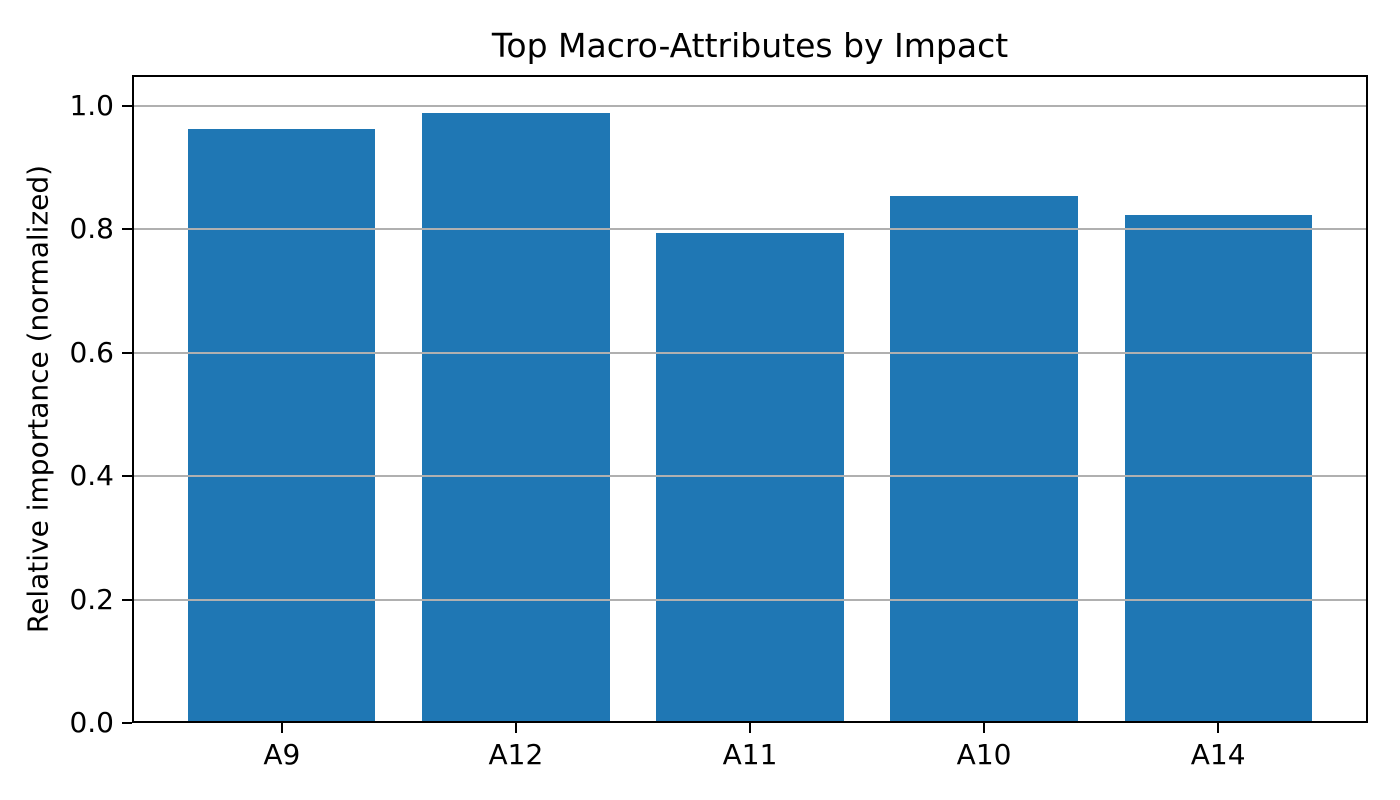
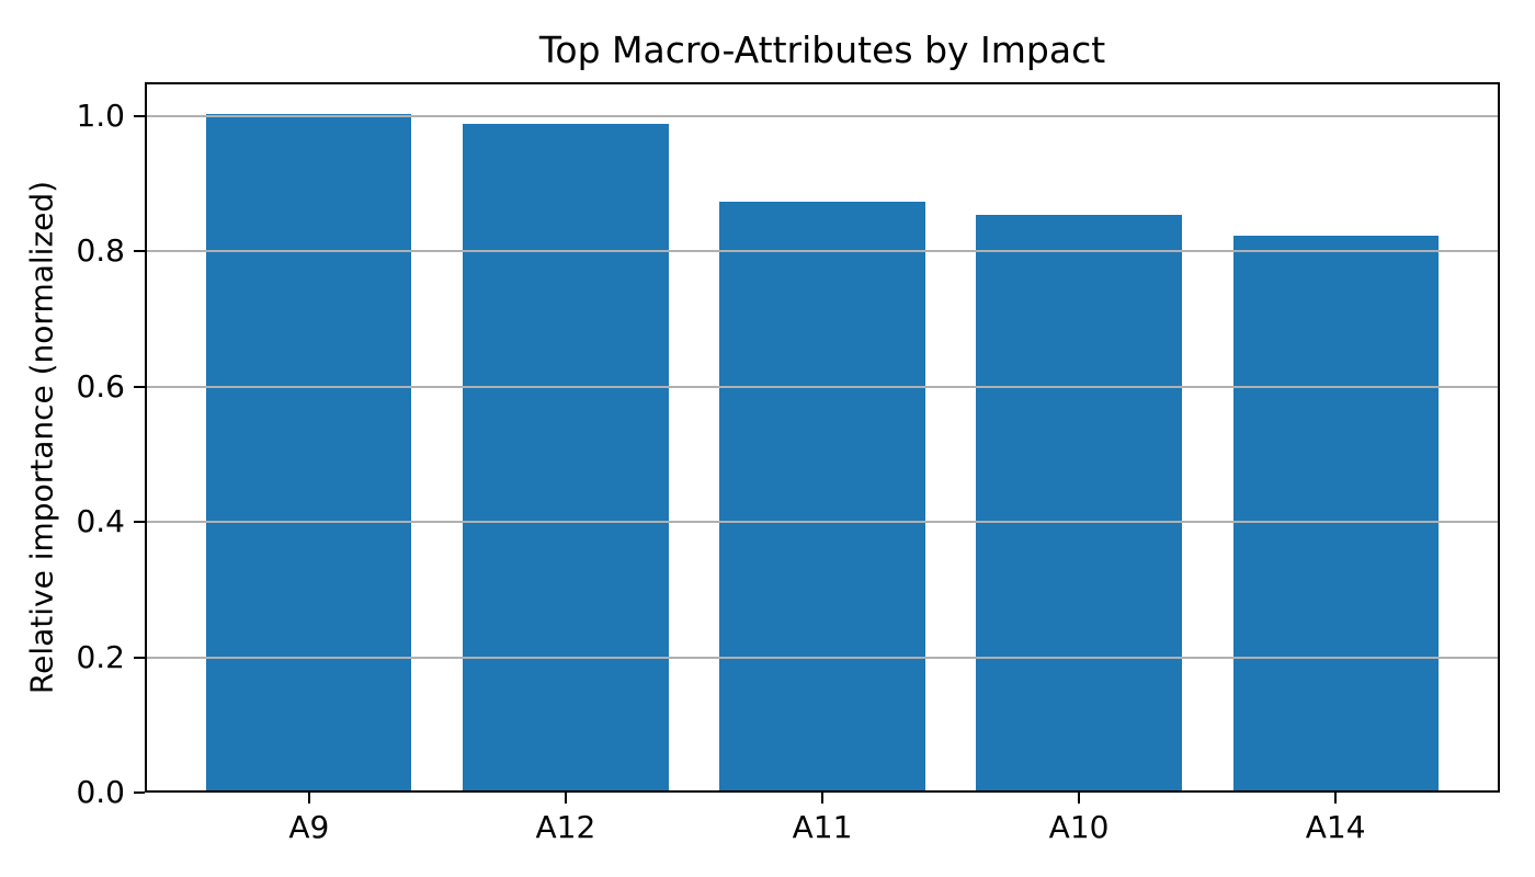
A9: 0.96 -> 1.00
A11: 0.79 -> 0.87
